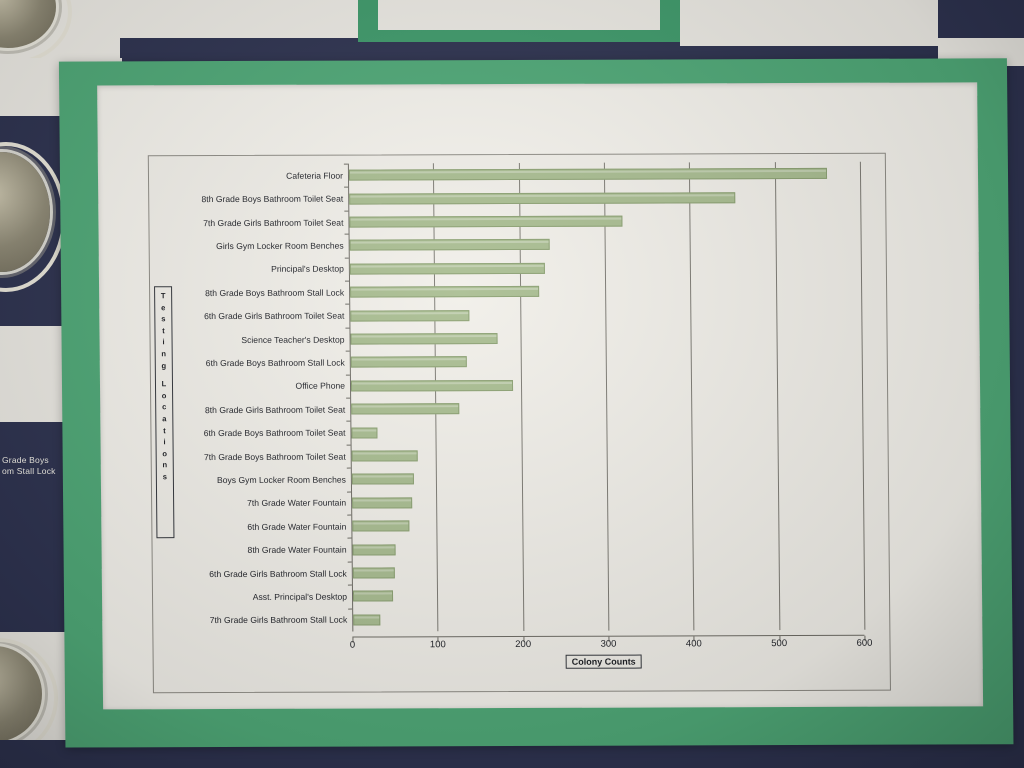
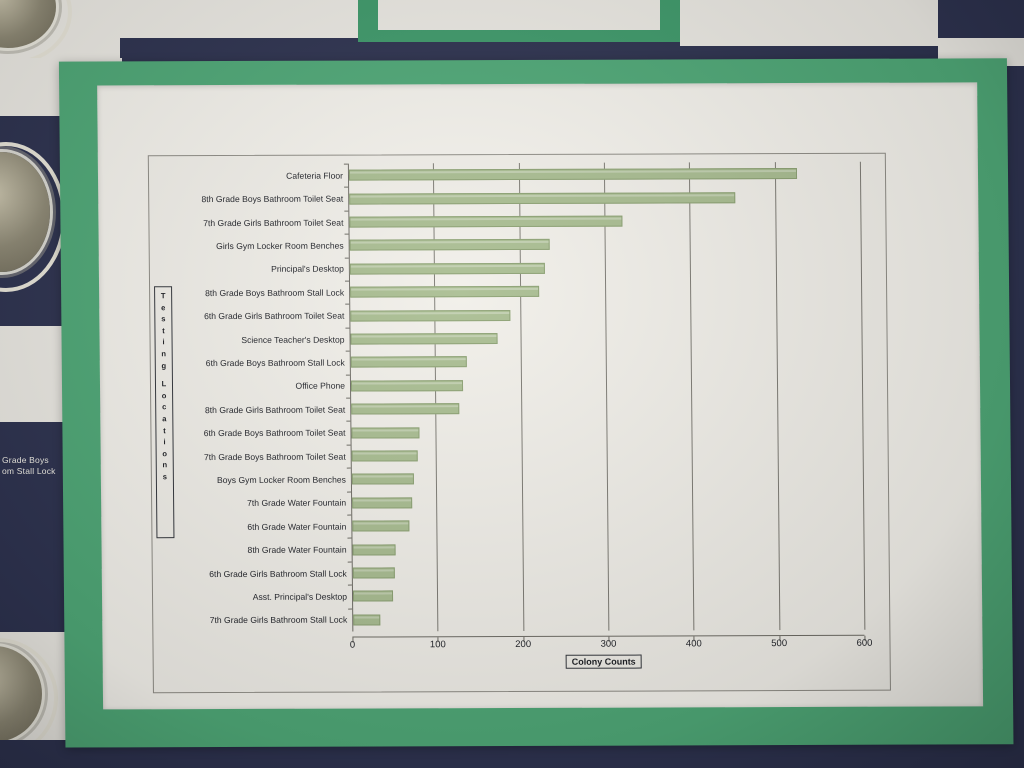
Cafeteria Floor: 560 -> 520
6th Grade Girls Bathroom Toilet Seat: 140 -> 190
Office Phone: 190 -> 130
6th Grade Boys Bathroom Toilet Seat: 30 -> 80
